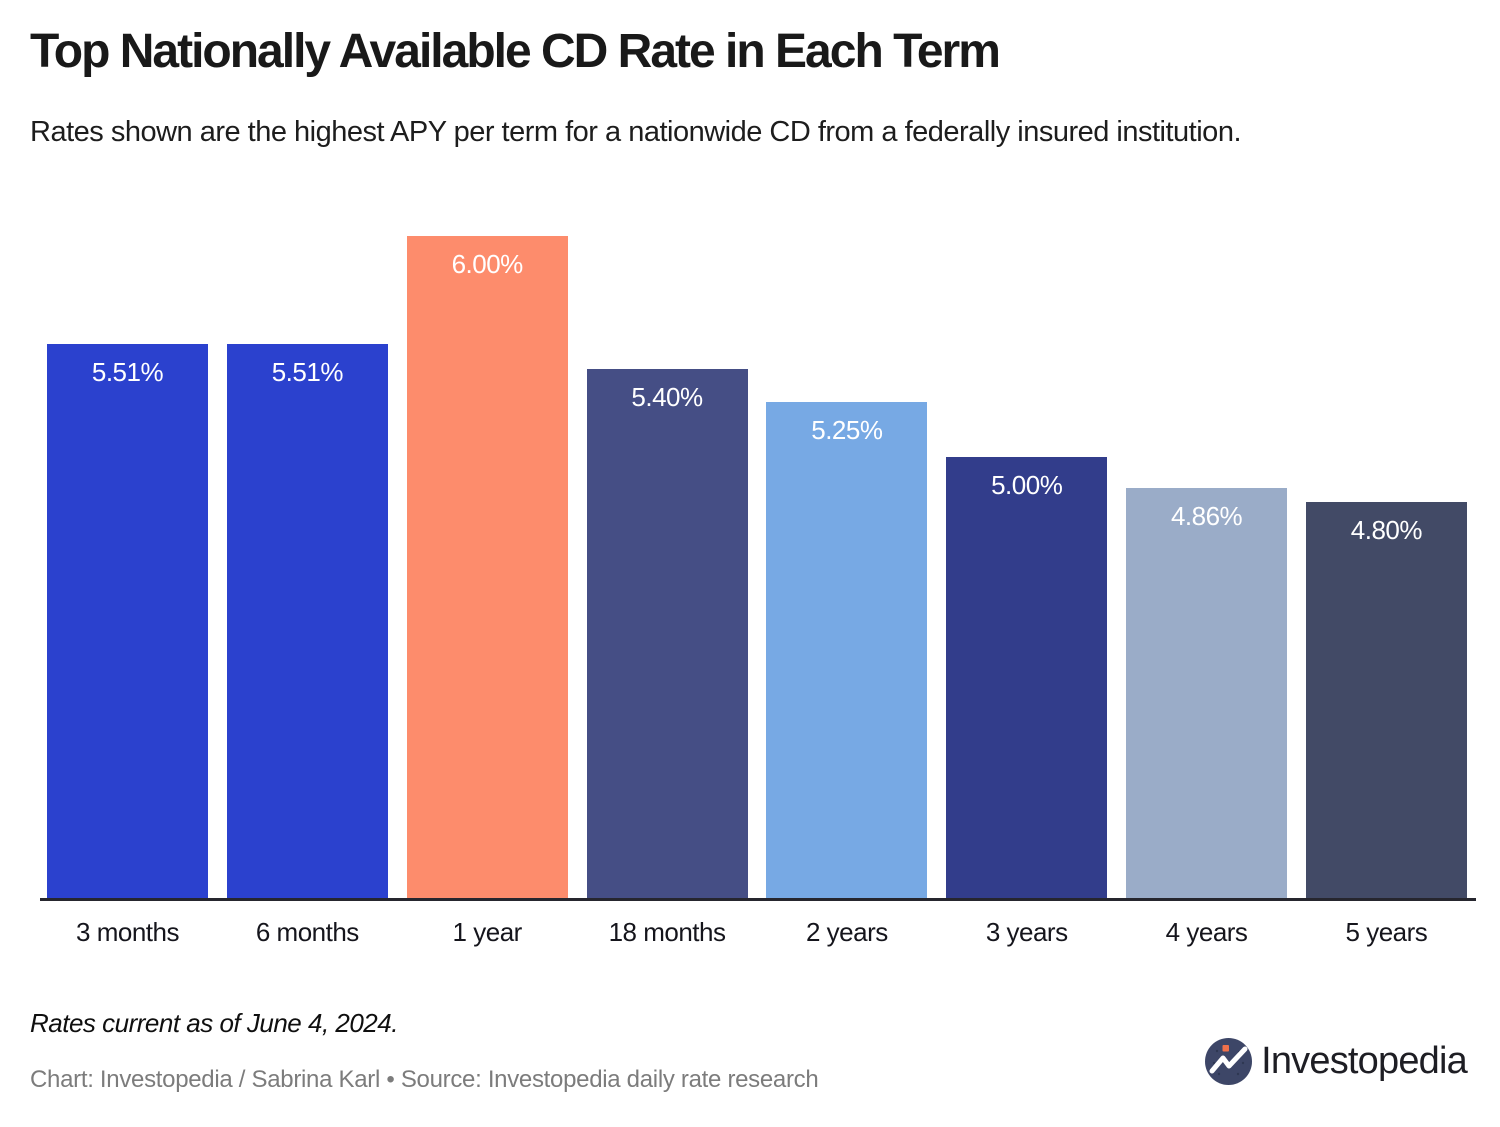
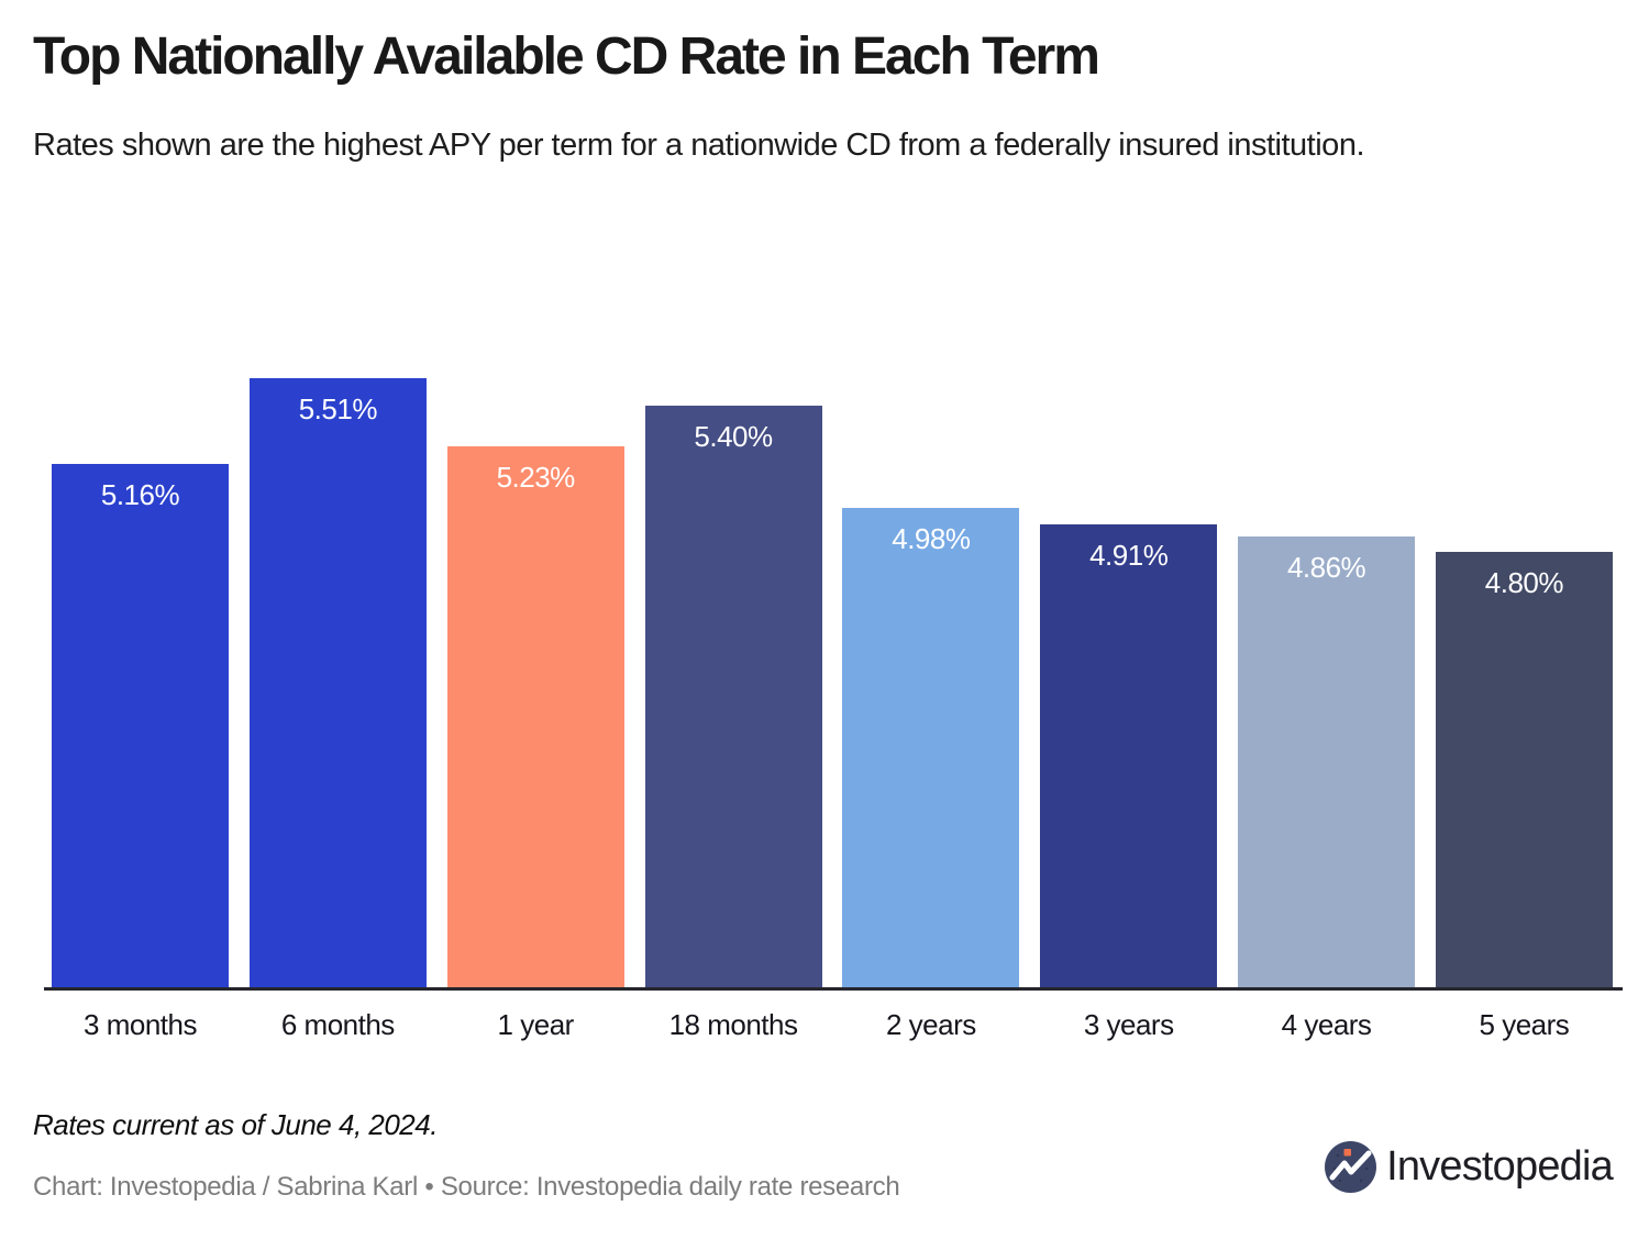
3 months: 5.51% -> 5.16%
1 year: 6.00% -> 5.23%
2 years: 5.25% -> 4.98%
3 years: 5.00% -> 4.91%
